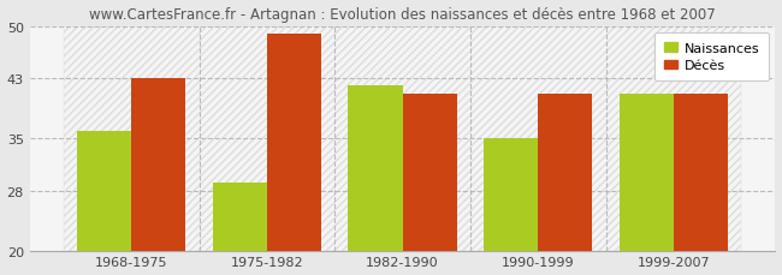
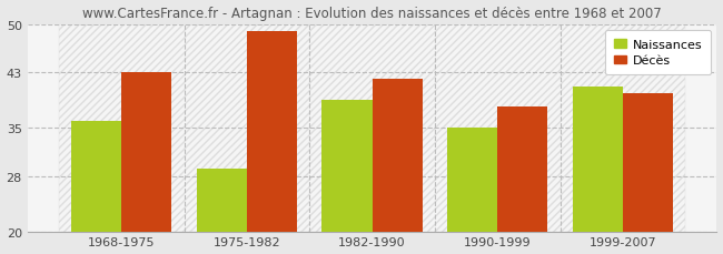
Naissances/1982-1990: 42 -> 39
Décès/1982-1990: 41 -> 42
Décès/1990-1999: 41 -> 38
Décès/1999-2007: 41 -> 40
